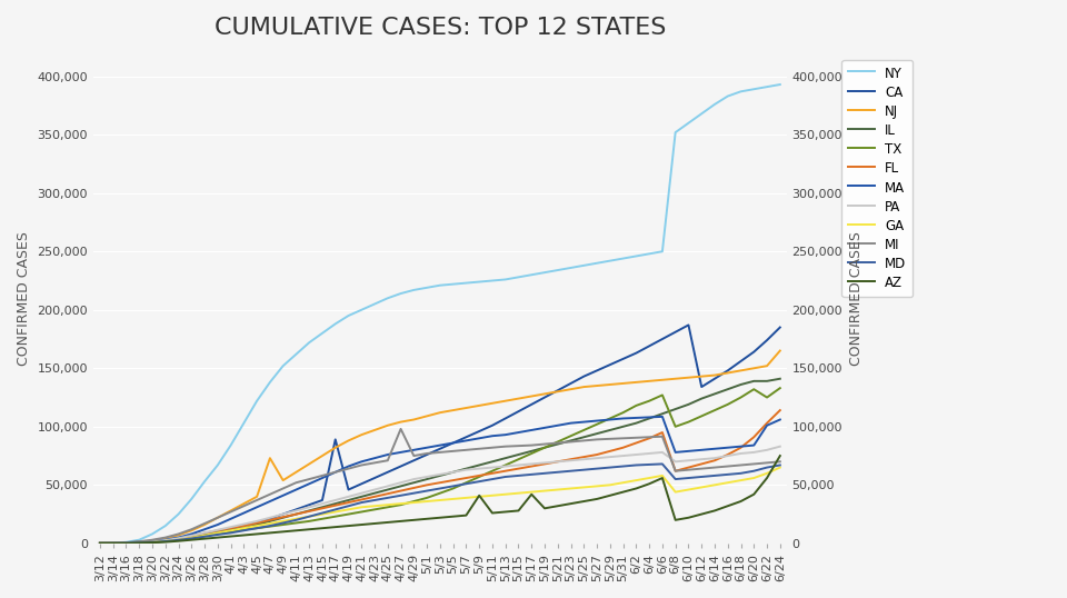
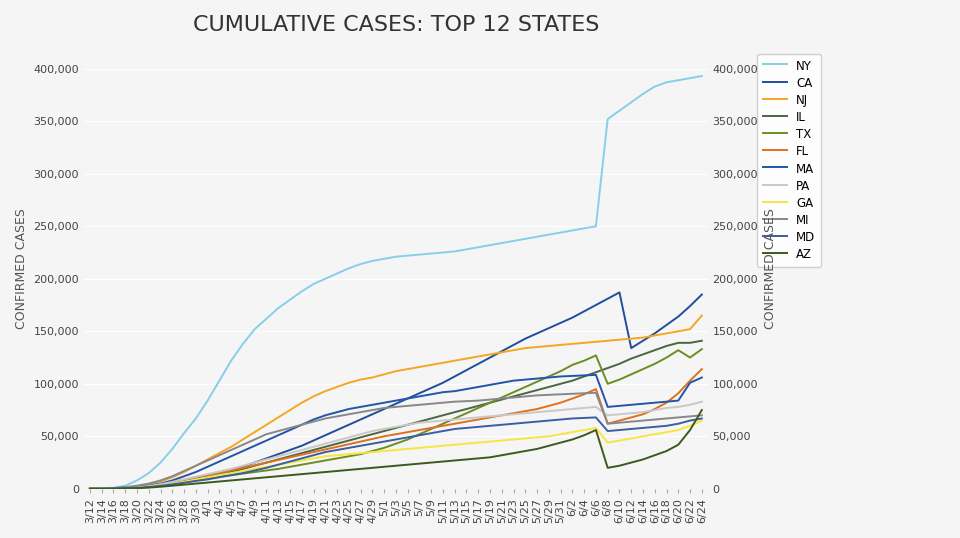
NJ/4/7: 73,000 -> 47,000
CA/4/17: 89,000 -> 41,000
MI/4/27: 98,000 -> 73,000
AZ/5/9: 41,000 -> 25,000
AZ/5/17: 42,000 -> 29,000
